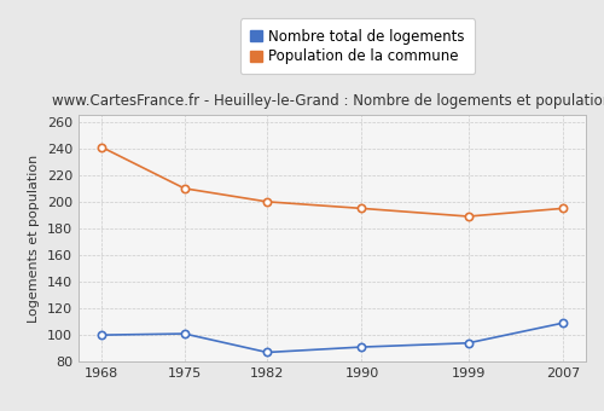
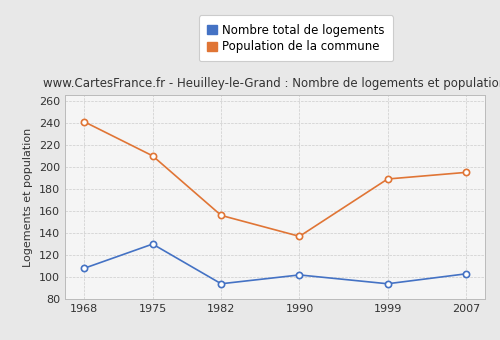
Nombre total de logements/1968: 100 -> 108
Nombre total de logements/1975: 101 -> 130
Nombre total de logements/1982: 87 -> 94
Population de la commune/1982: 200 -> 156
Nombre total de logements/1990: 91 -> 102
Population de la commune/1990: 195 -> 137
Nombre total de logements/2007: 109 -> 103
